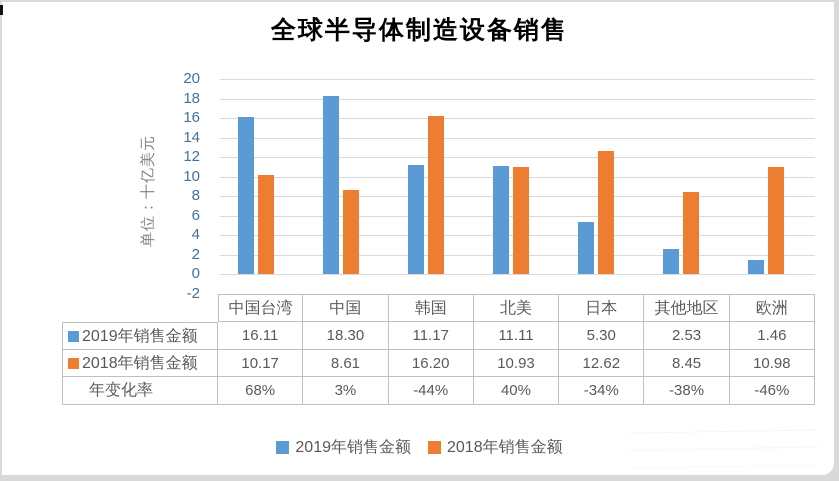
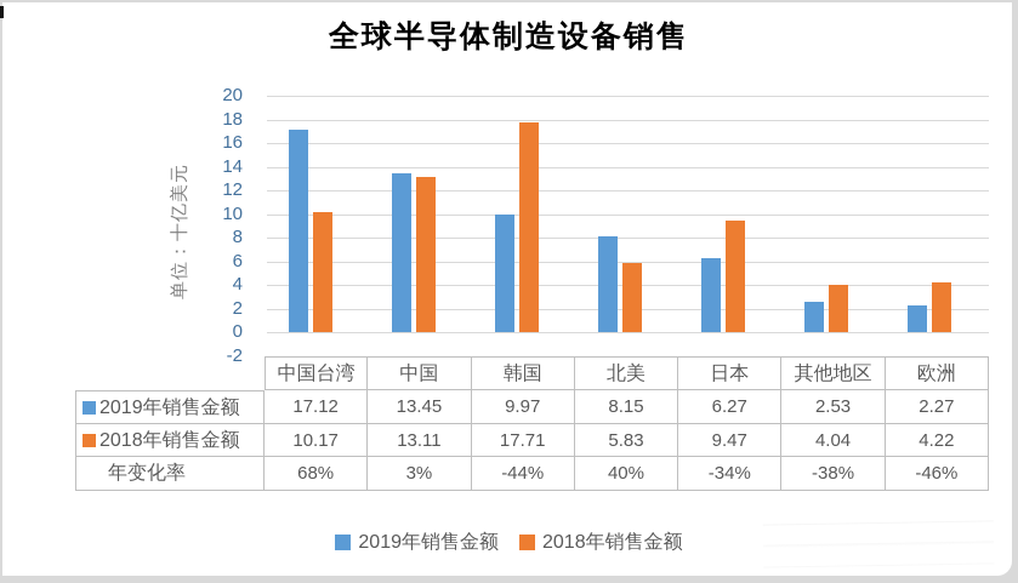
2019年销售金额/中国台湾: 16.11 -> 17.12
2019年销售金额/中国: 18.30 -> 13.45
2018年销售金额/中国: 8.61 -> 13.11
2019年销售金额/韩国: 11.17 -> 9.97
2018年销售金额/韩国: 16.20 -> 17.71
2019年销售金额/北美: 11.11 -> 8.15
2018年销售金额/北美: 10.93 -> 5.83
2019年销售金额/日本: 5.30 -> 6.27
2018年销售金额/日本: 12.62 -> 9.47
2018年销售金额/其他地区: 8.45 -> 4.04
2019年销售金额/欧洲: 1.46 -> 2.27
2018年销售金额/欧洲: 10.98 -> 4.22
